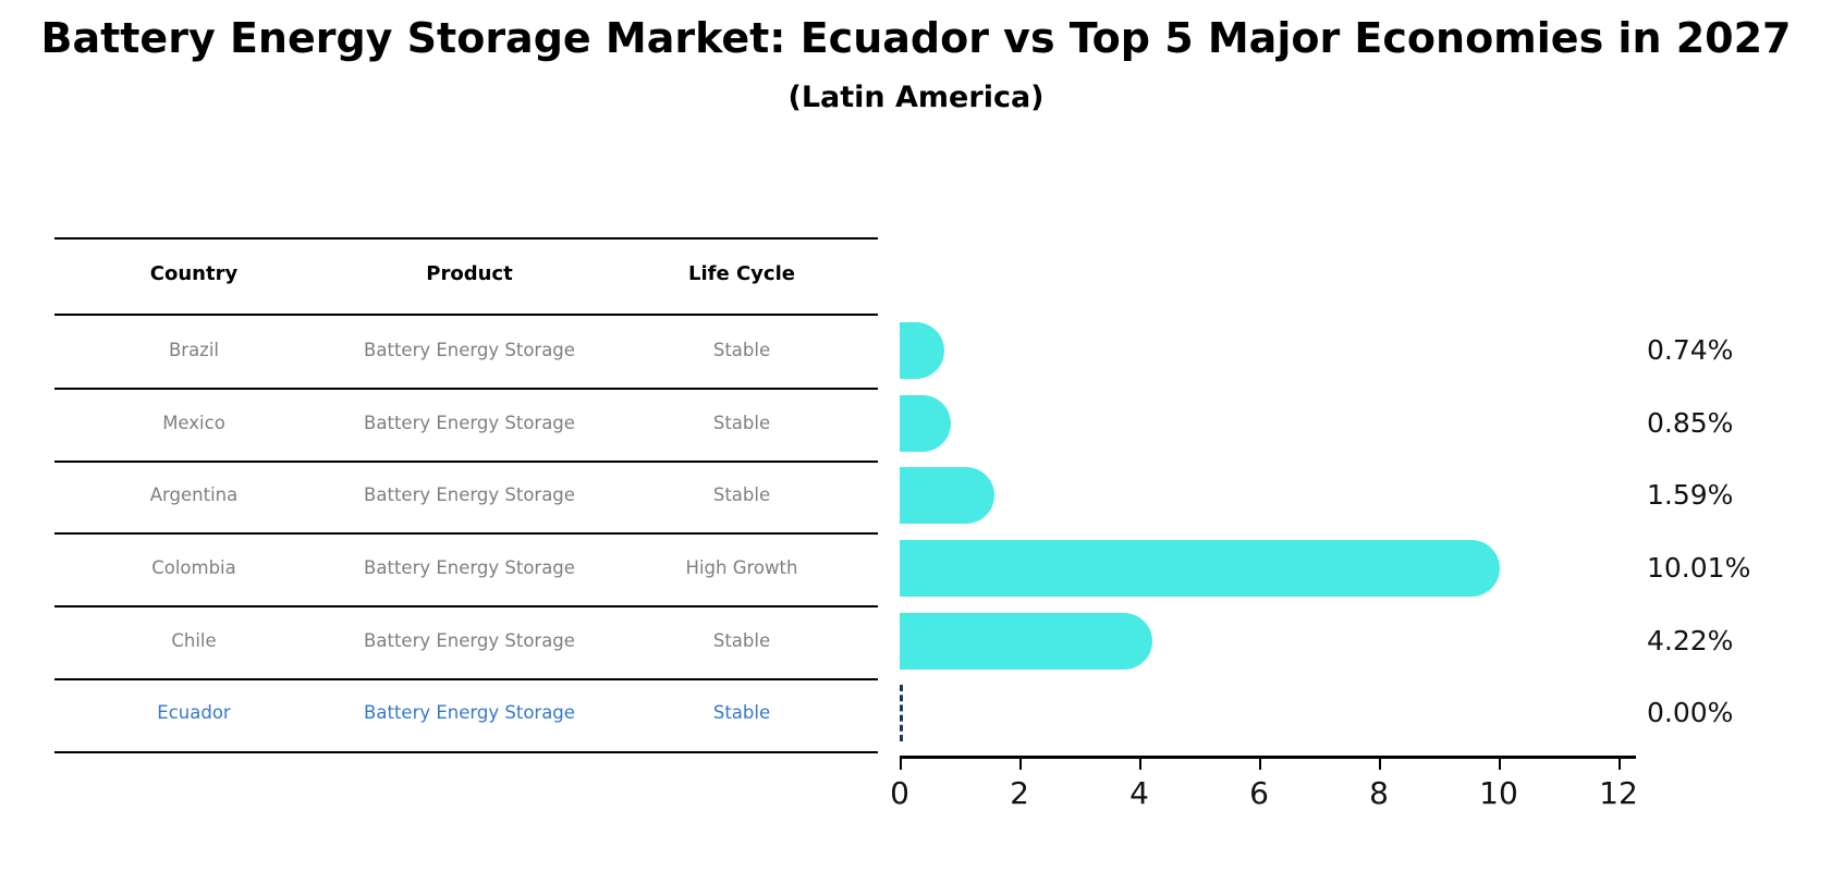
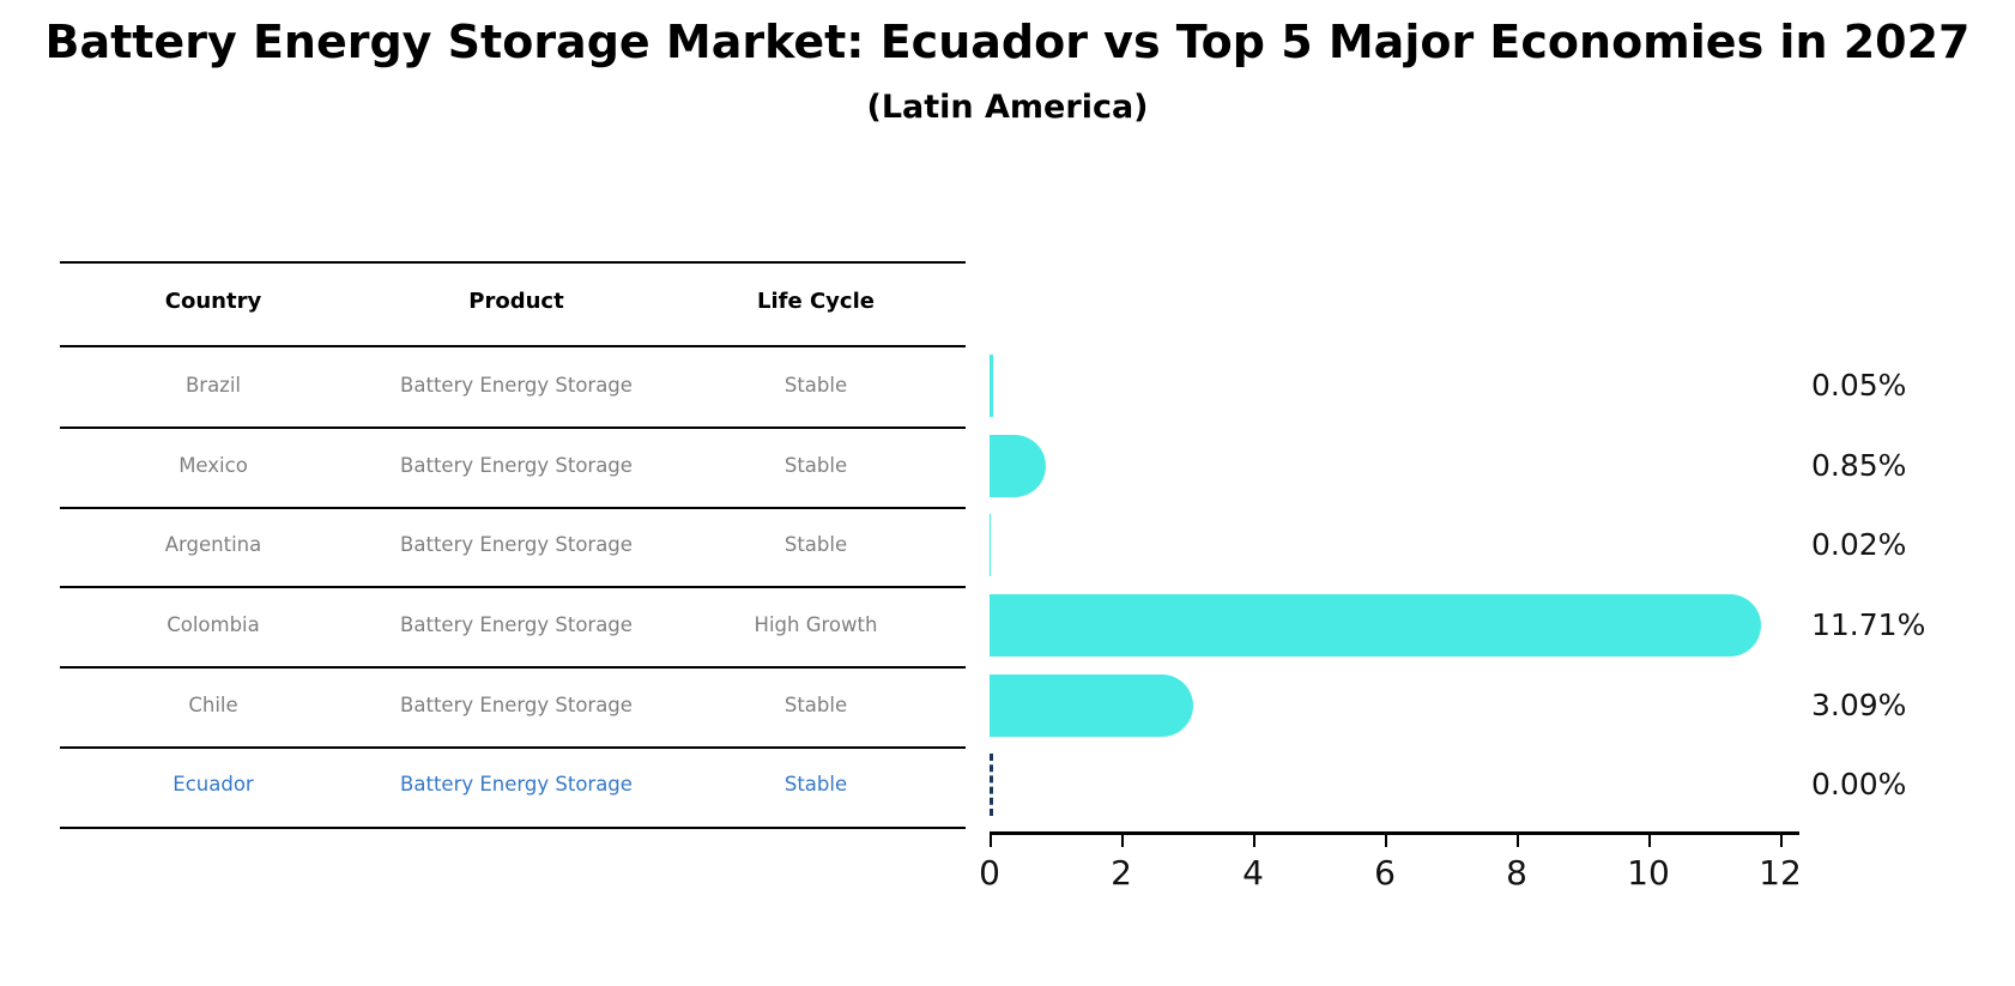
Brazil: 0.74% -> 0.05%
Argentina: 1.59% -> 0.02%
Colombia: 10.01% -> 11.71%
Chile: 4.22% -> 3.09%
